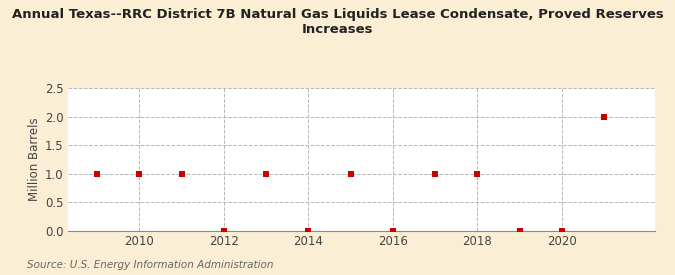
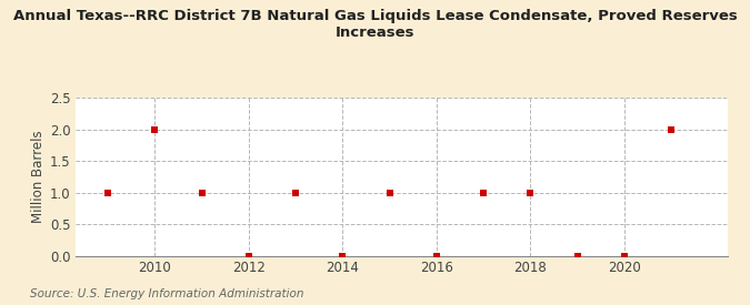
2010: 1 -> 2
